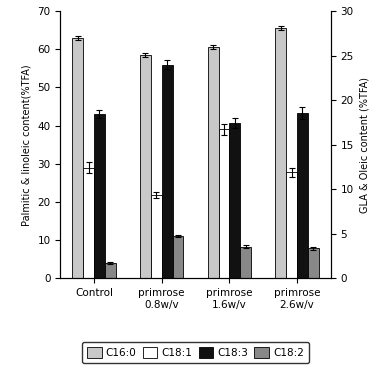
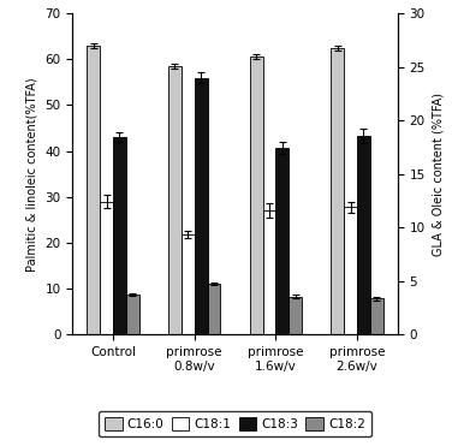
C18:2/Control: 4.0 -> 8.8
C18:1/primrose 1.6w/v: 39.0 -> 27.0
C16:0/primrose 2.6w/v: 65.5 -> 62.5
